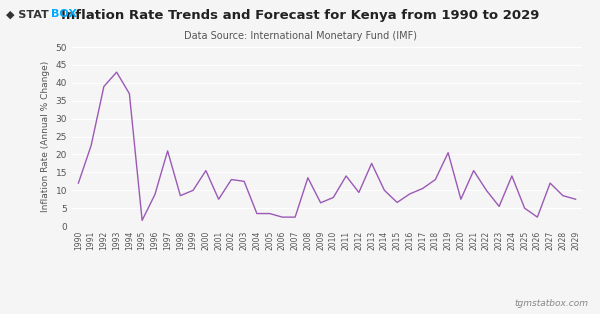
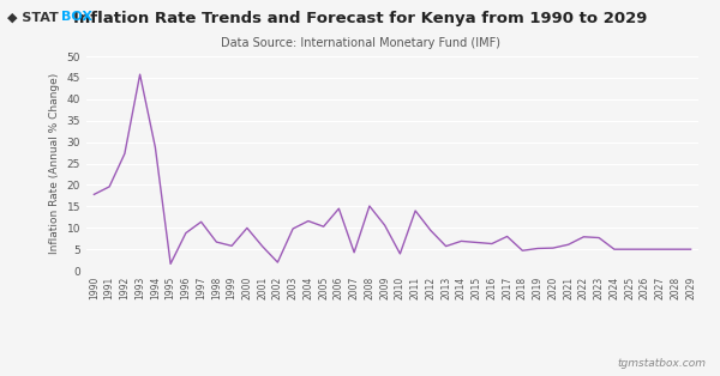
1990: 12.0 -> 17.8
1991: 22.5 -> 19.6
1992: 39.0 -> 27.3
1993: 43.0 -> 45.8
1994: 37.0 -> 28.8
1997: 21.0 -> 11.4
1998: 8.5 -> 6.7
1999: 10.0 -> 5.8
2000: 15.5 -> 10.0
2001: 7.5 -> 5.7
2002: 13.0 -> 2.0
2003: 12.5 -> 9.8
2004: 3.5 -> 11.6
2005: 3.5 -> 10.3
2006: 2.5 -> 14.5
2007: 2.5 -> 4.3
2008: 13.5 -> 15.1
2009: 6.5 -> 10.6
2010: 8.0 -> 4.0
2013: 17.5 -> 5.7
2014: 10.0 -> 6.9
2016: 9.0 -> 6.3
2017: 10.5 -> 8.0
2018: 13.0 -> 4.7
2019: 20.5 -> 5.2
2020: 7.5 -> 5.3
2021: 15.5 -> 6.1
2022: 10.0 -> 7.9
2023: 5.5 -> 7.7
2024: 14.0 -> 5.0
2026: 2.5 -> 5.0
2027: 12.0 -> 5.0
2028: 8.5 -> 5.0
2029: 7.5 -> 5.0
